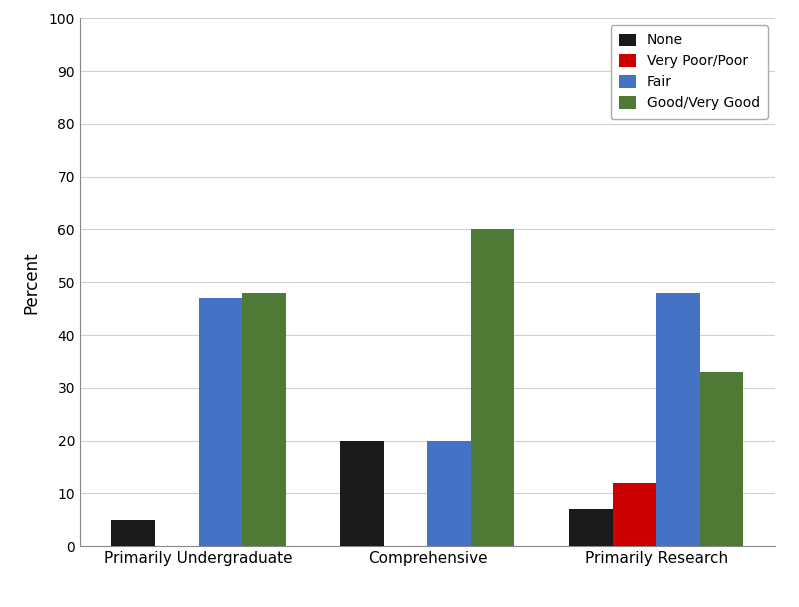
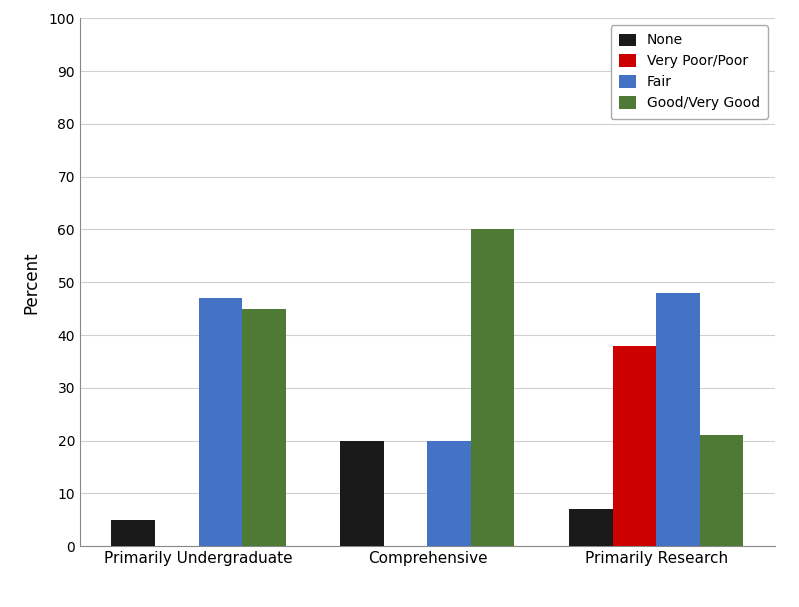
Good/Very Good/Primarily Undergraduate: 48 -> 45
Very Poor/Poor/Primarily Research: 12 -> 38
Good/Very Good/Primarily Research: 33 -> 21
